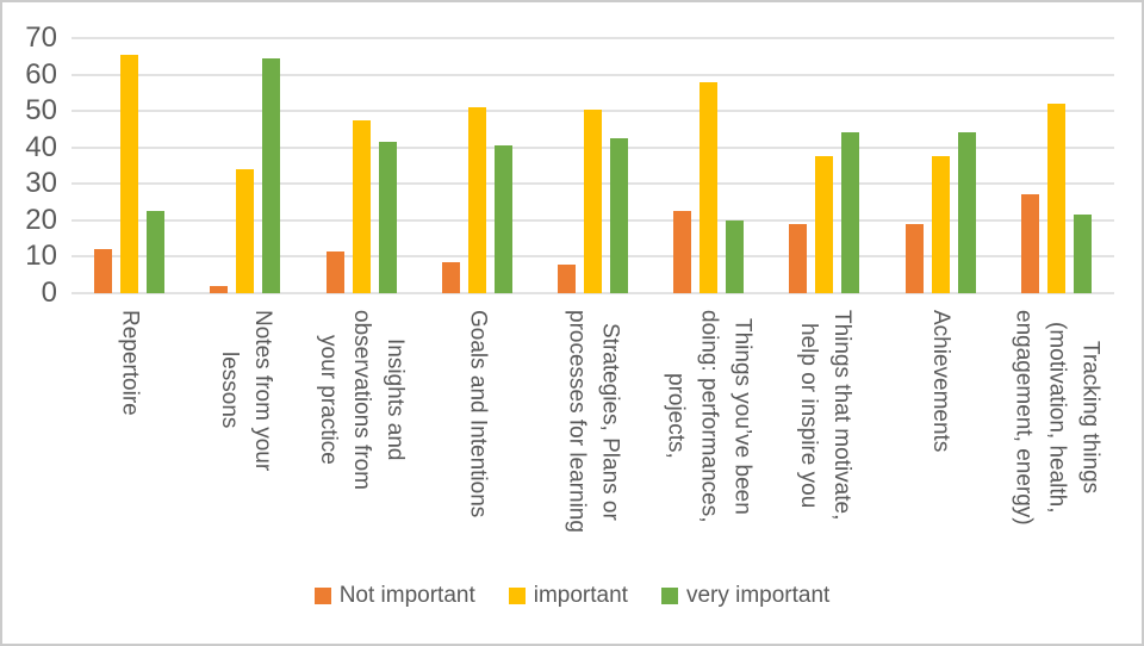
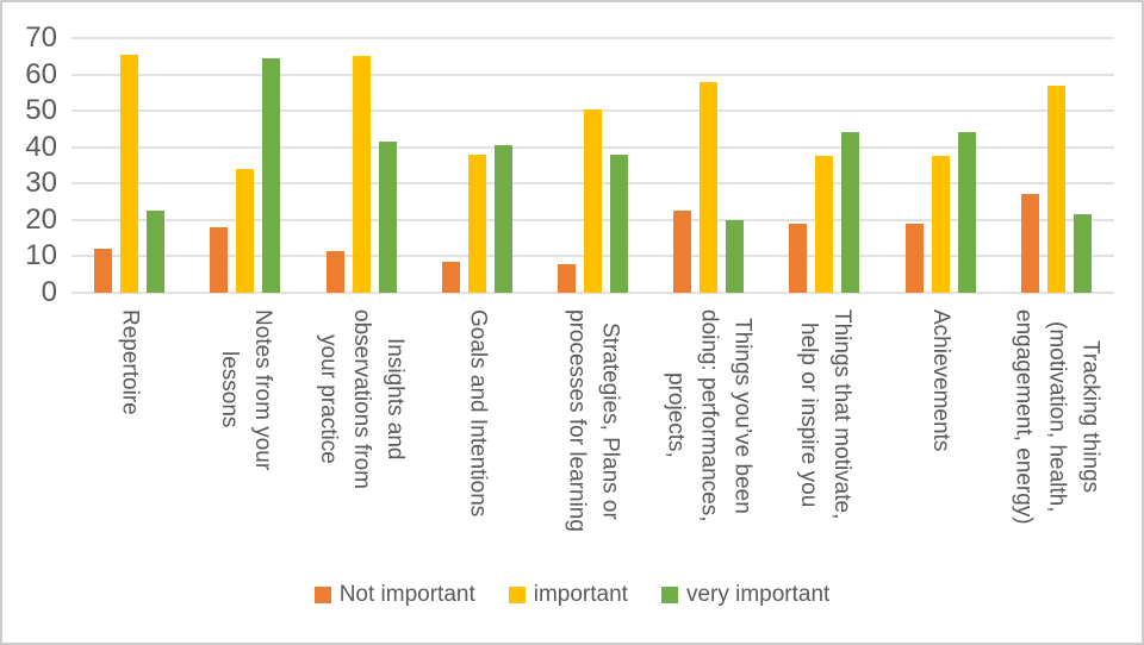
Not important/Notes from your lessons: 2 -> 18
important/Insights and observations from your practice: 48 -> 65
important/Goals and Intentions: 51 -> 38
very important/Strategies, Plans or processes for learning: 42 -> 38
important/Tracking things (motivation, health, engagement, energy): 52 -> 57
